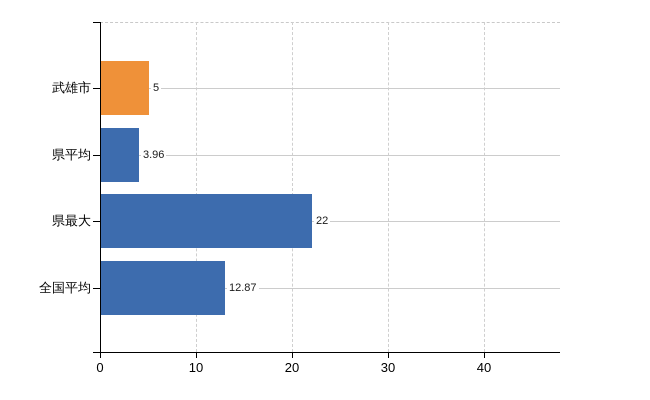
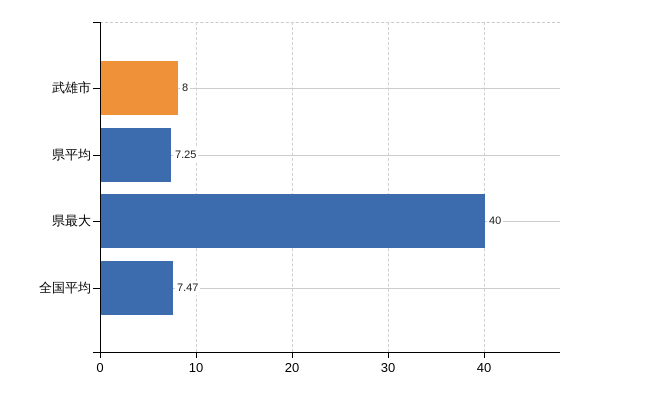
武雄市: 5 -> 8
県平均: 3.96 -> 7.25
県最大: 22 -> 40
全国平均: 12.87 -> 7.47
